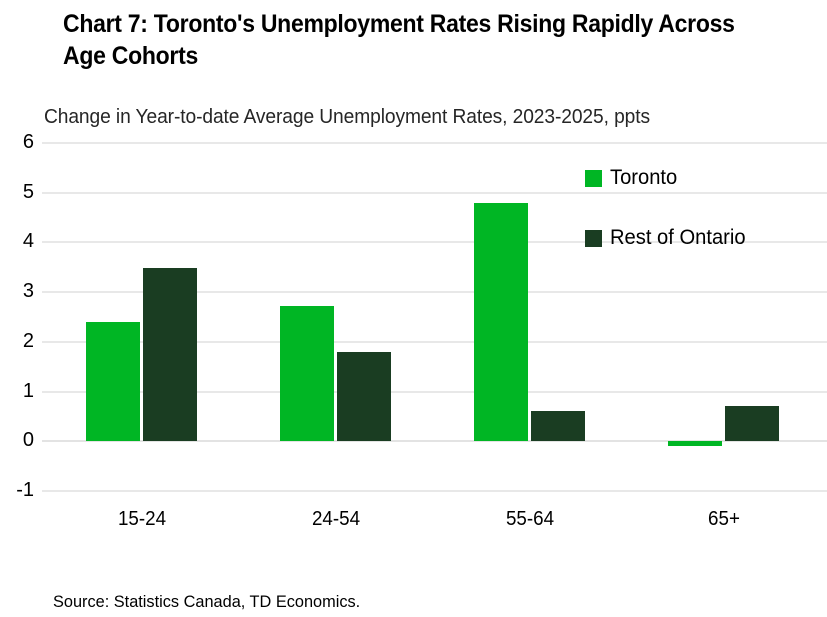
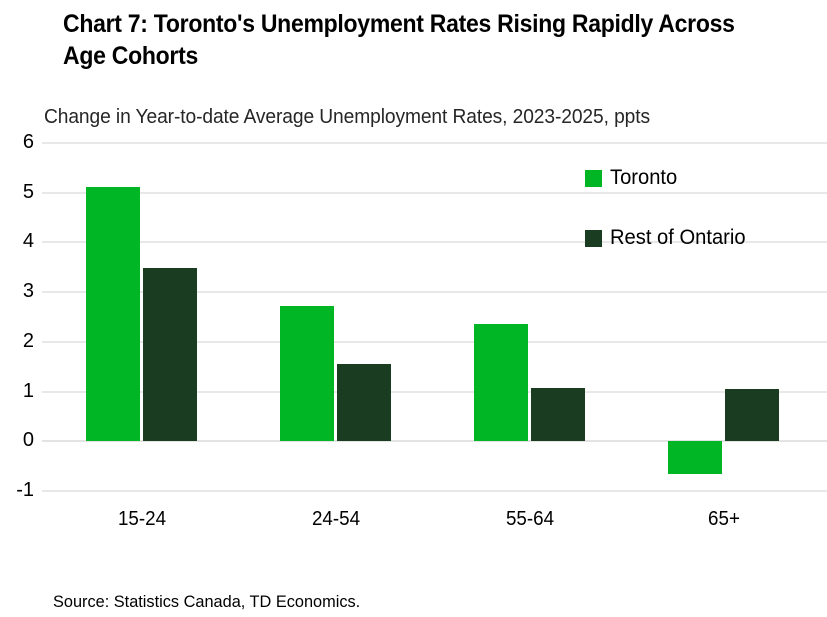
Toronto/15-24: 2.4 -> 5.1
Rest of Ontario/24-54: 1.8 -> 1.6
Toronto/55-64: 4.8 -> 2.4
Rest of Ontario/55-64: 0.6 -> 1.1
Toronto/65+: -0.1 -> -0.7
Rest of Ontario/65+: 0.7 -> 1.1
